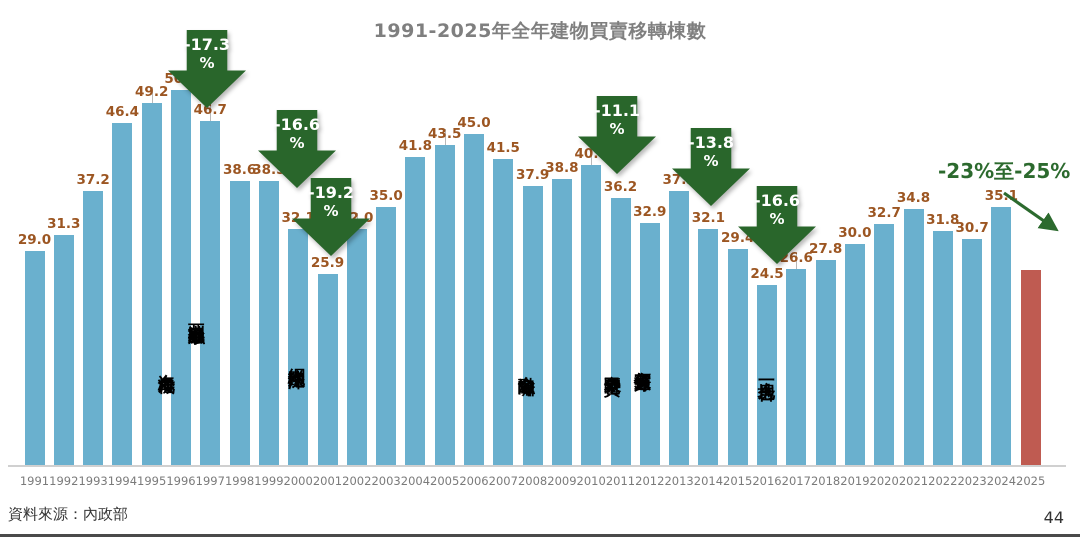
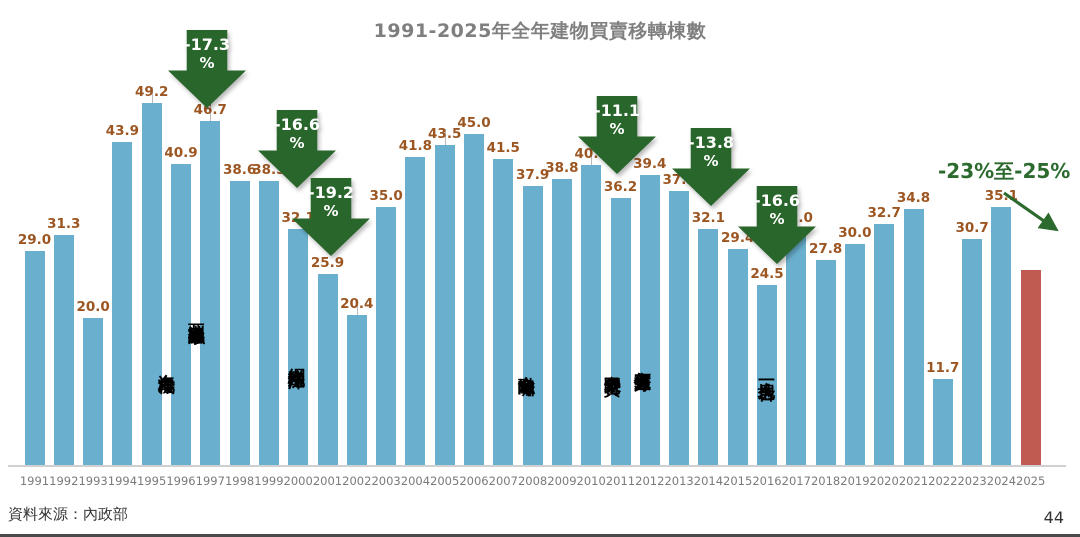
1993: 37.2 -> 20.0
1994: 46.4 -> 43.9
1996: 50.9 -> 40.9
2002: 32.0 -> 20.4
2012: 32.9 -> 39.4
2017: 26.6 -> 32.0
2022: 31.8 -> 11.7
